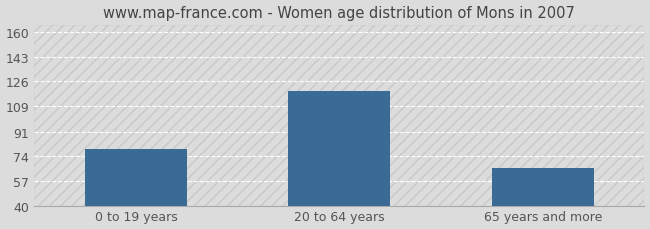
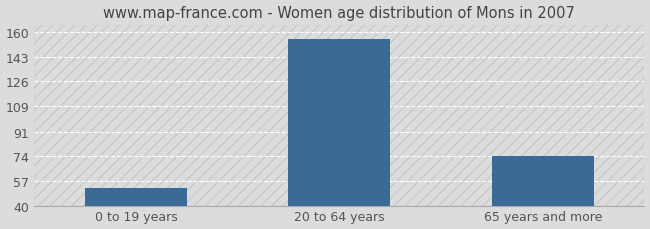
0 to 19 years: 79 -> 52
20 to 64 years: 119 -> 155
65 years and more: 66 -> 74
